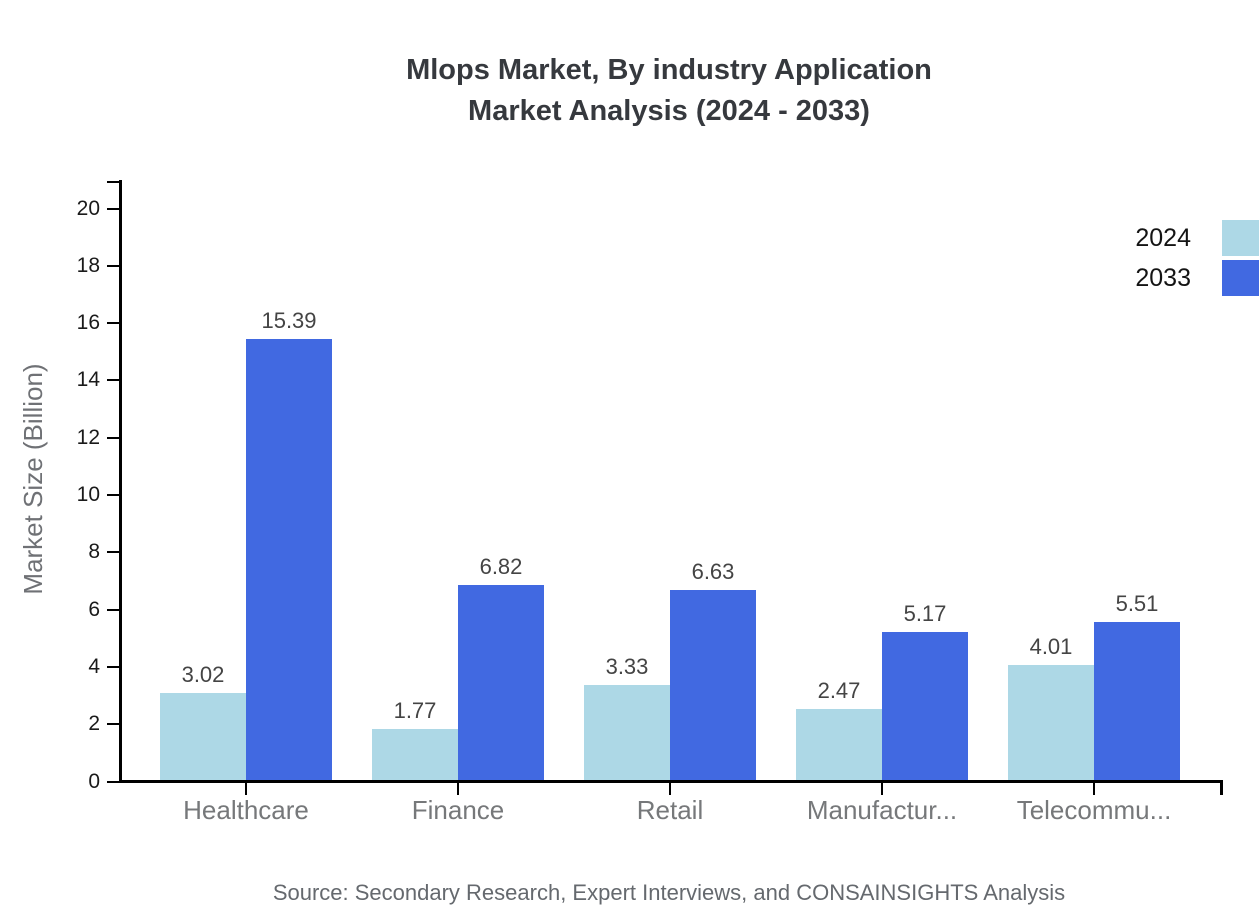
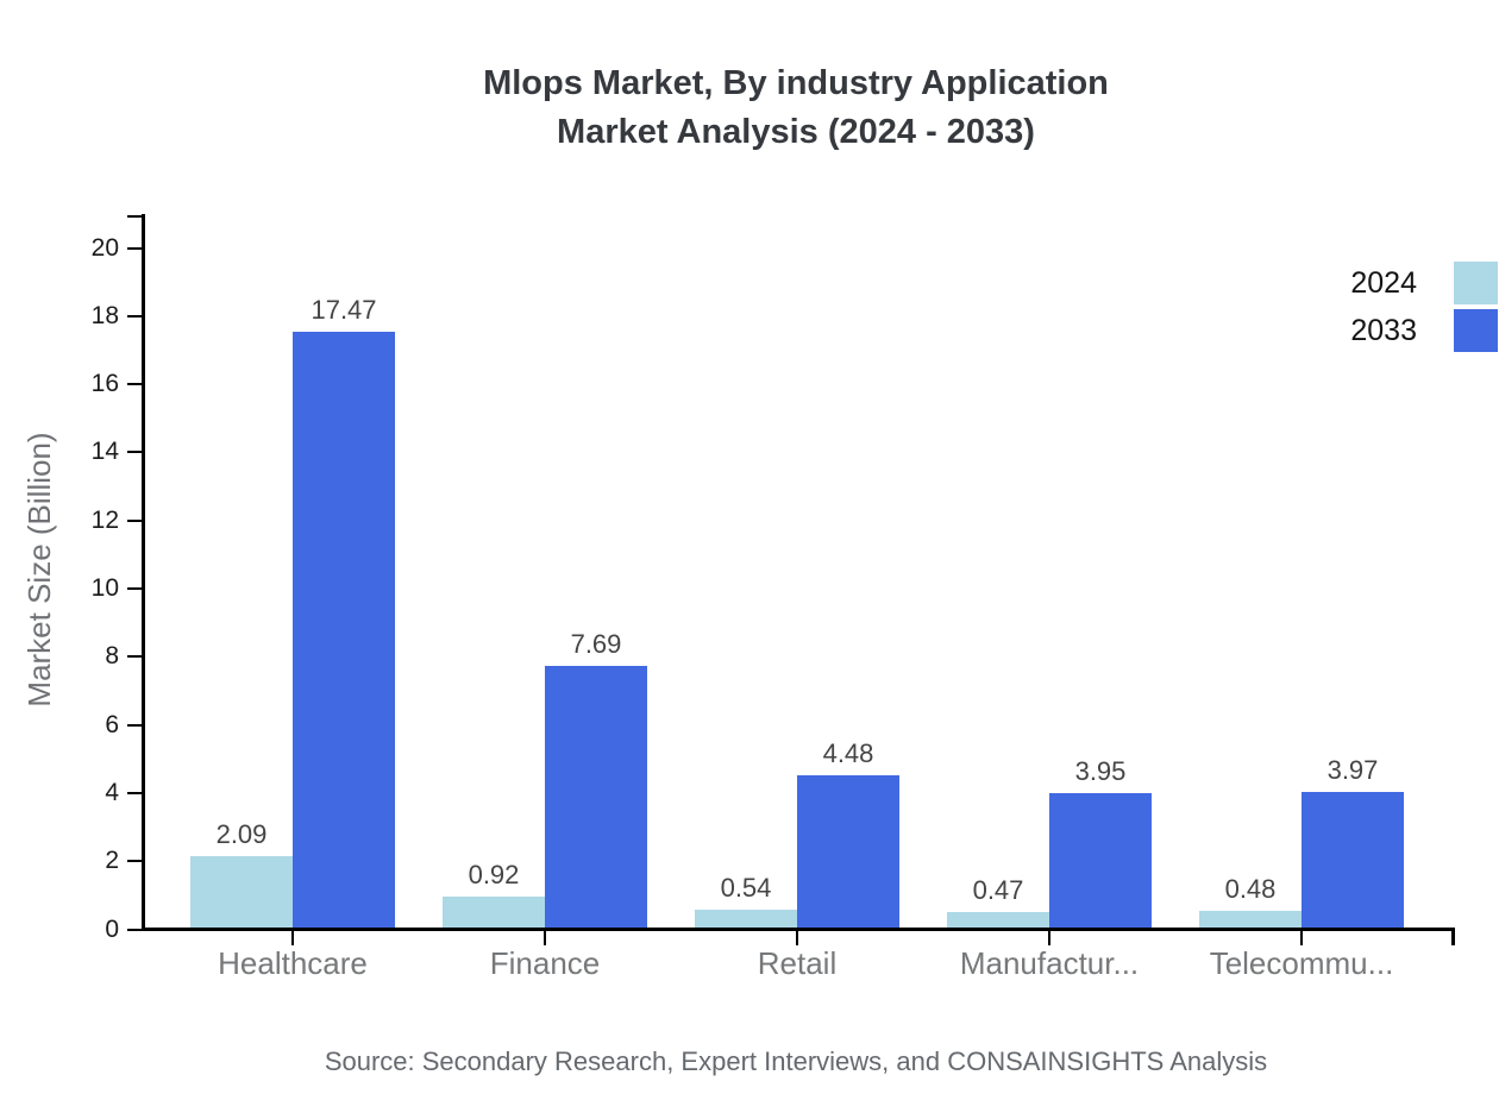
2024/Healthcare: 3.02 -> 2.09
2033/Healthcare: 15.39 -> 17.47
2024/Finance: 1.77 -> 0.92
2033/Finance: 6.82 -> 7.69
2024/Retail: 3.33 -> 0.54
2033/Retail: 6.63 -> 4.48
2024/Manufactur...: 2.47 -> 0.47
2033/Manufactur...: 5.17 -> 3.95
2024/Telecommu...: 4.01 -> 0.48
2033/Telecommu...: 5.51 -> 3.97
